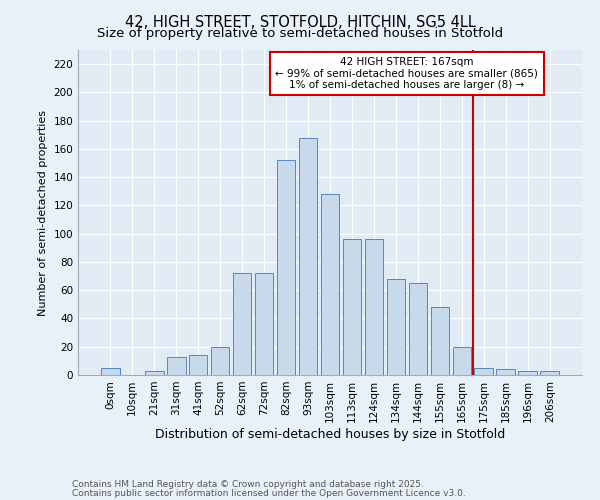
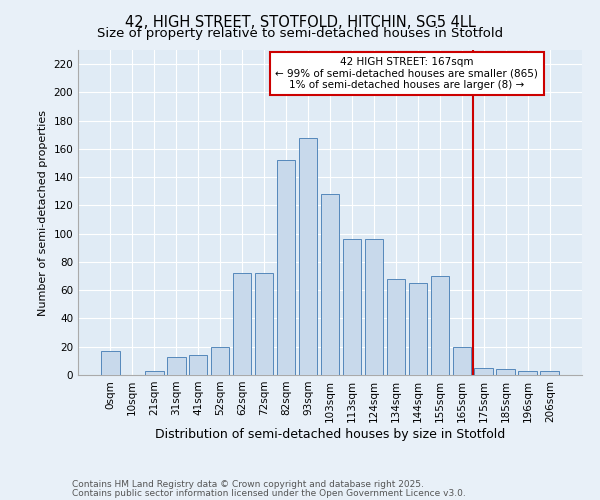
0sqm: 5 -> 17
155sqm: 48 -> 70
